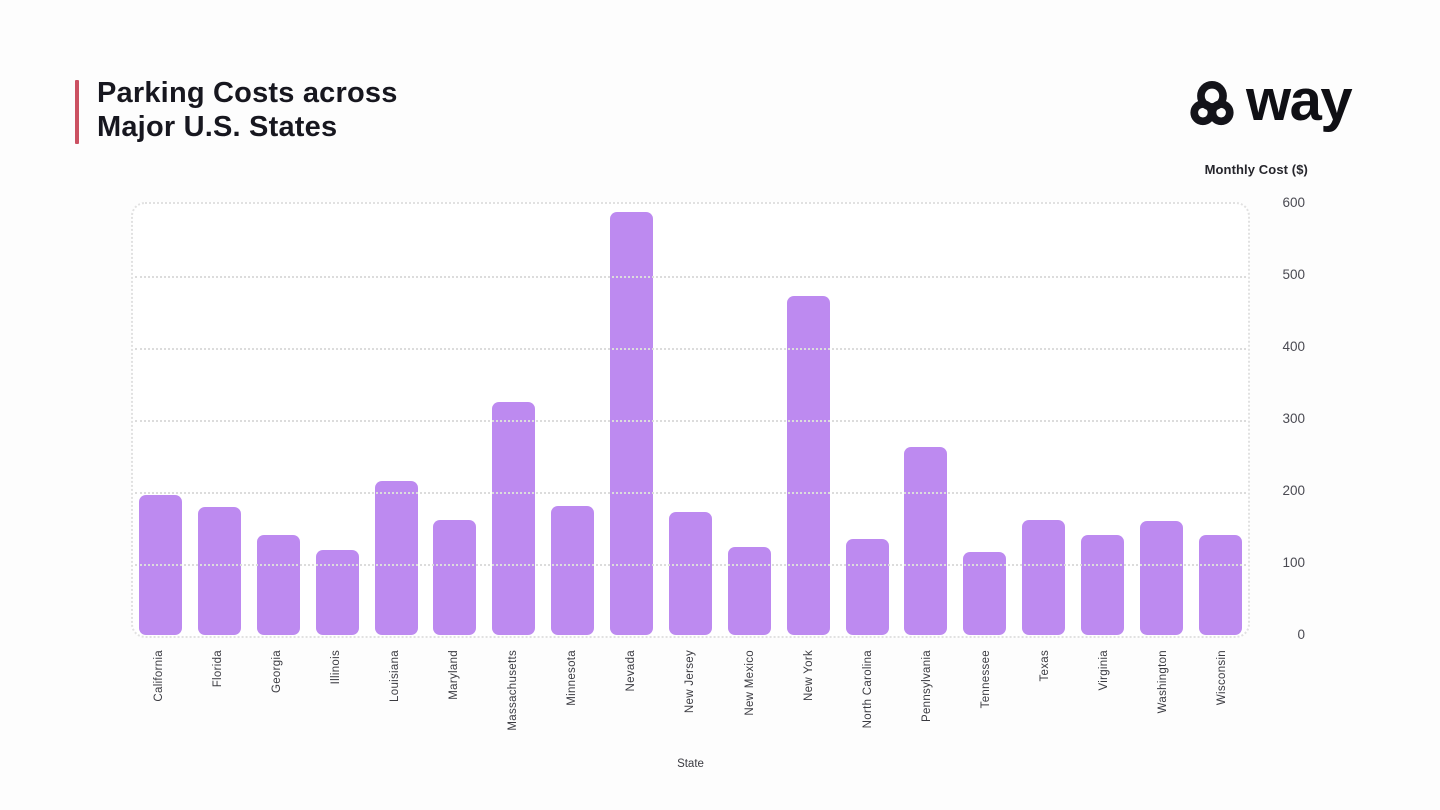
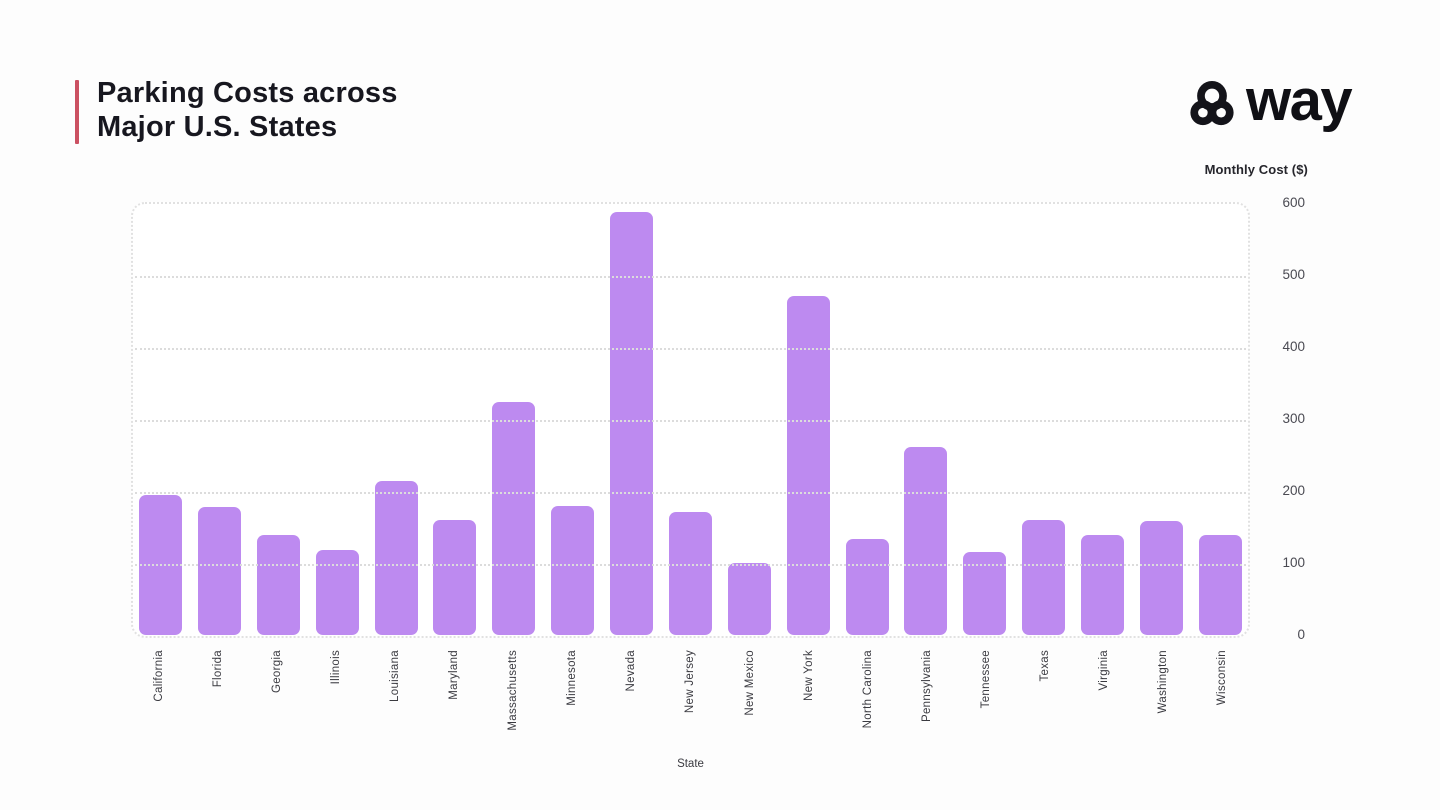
New Mexico: 120 -> 100
